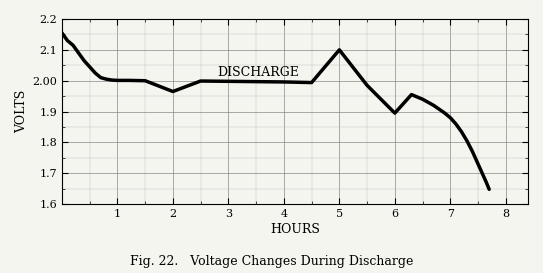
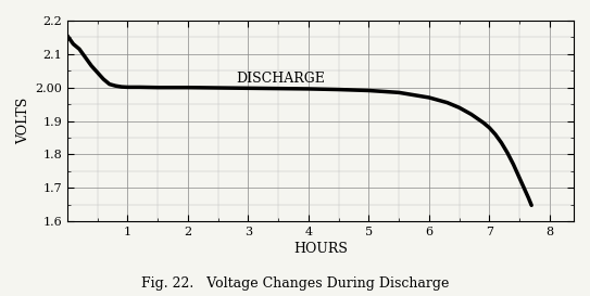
2: 1.965 -> 2.000
5: 2.100 -> 1.991
6: 1.895 -> 1.970
